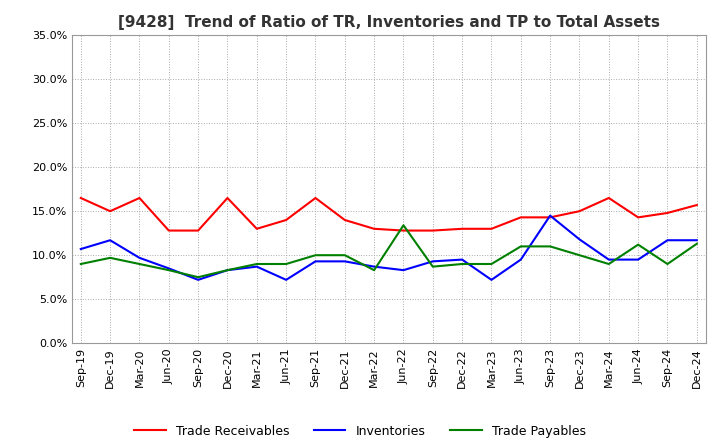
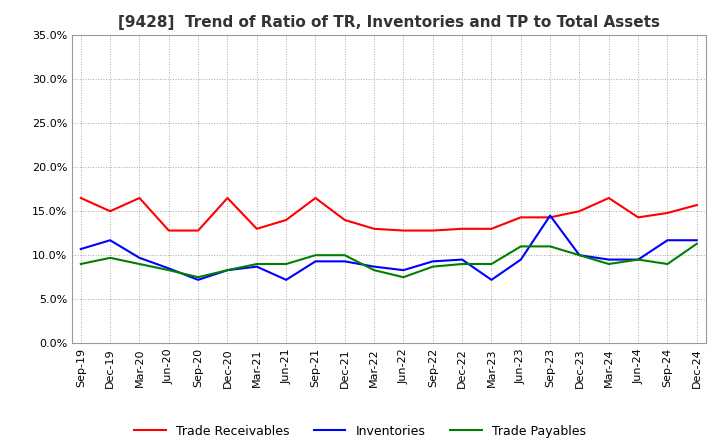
Trade Payables/Jun-22: 13.4% -> 7.5%
Inventories/Dec-23: 11.8% -> 10.0%
Trade Payables/Jun-24: 11.2% -> 9.5%
